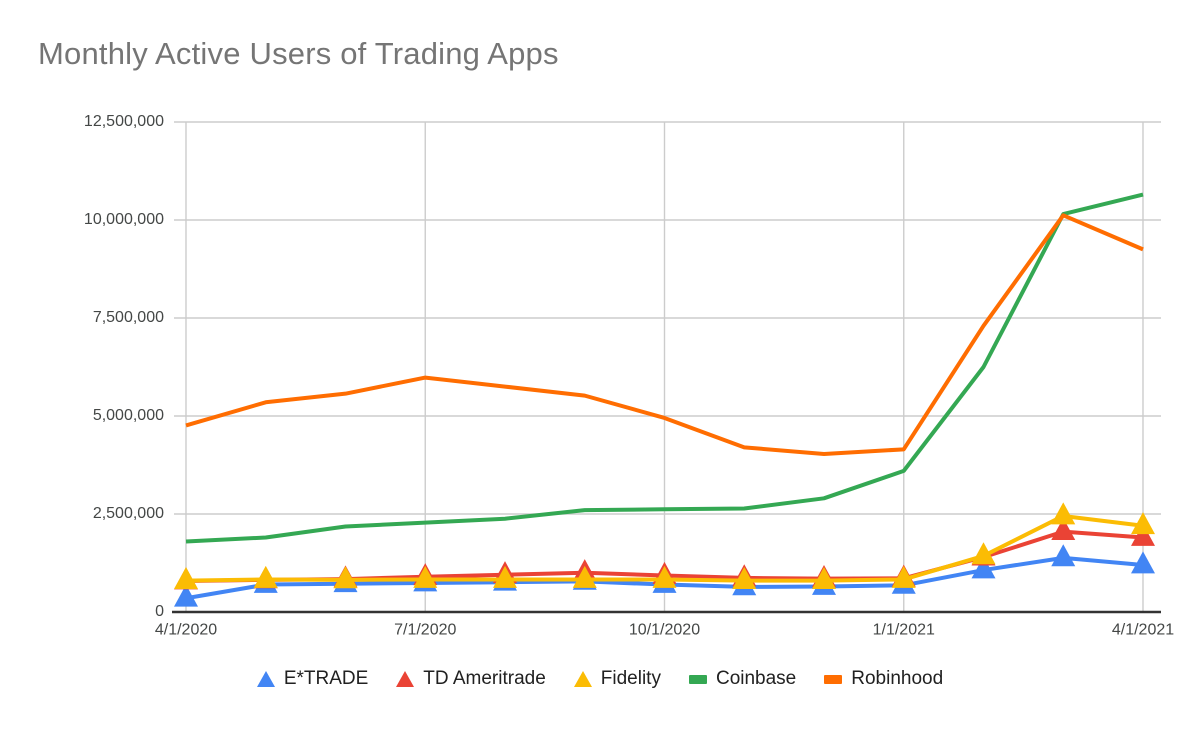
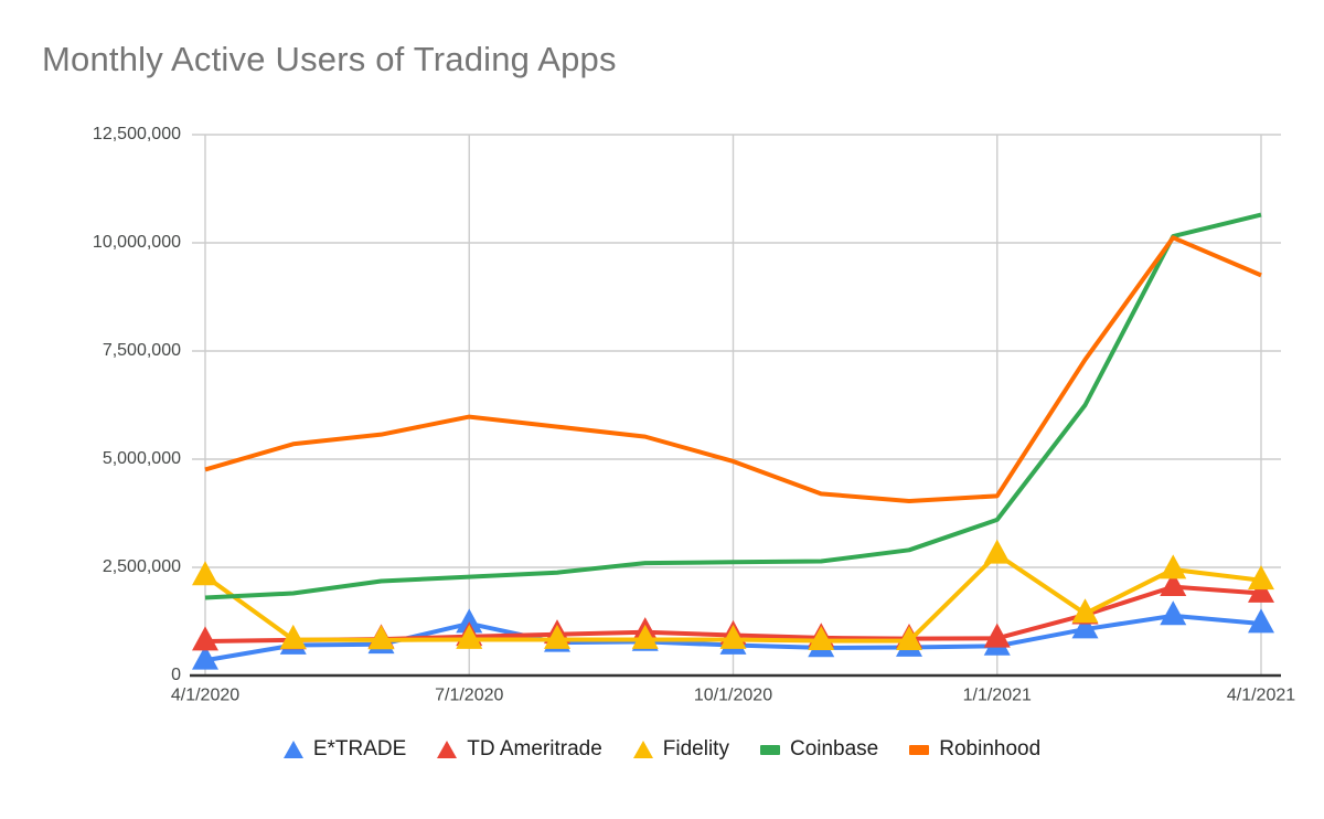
Fidelity/4/1/2020: 800000 -> 2300000
E*TRADE/7/1/2020: 700000 -> 1200000
Fidelity/1/1/2021: 800000 -> 2800000
